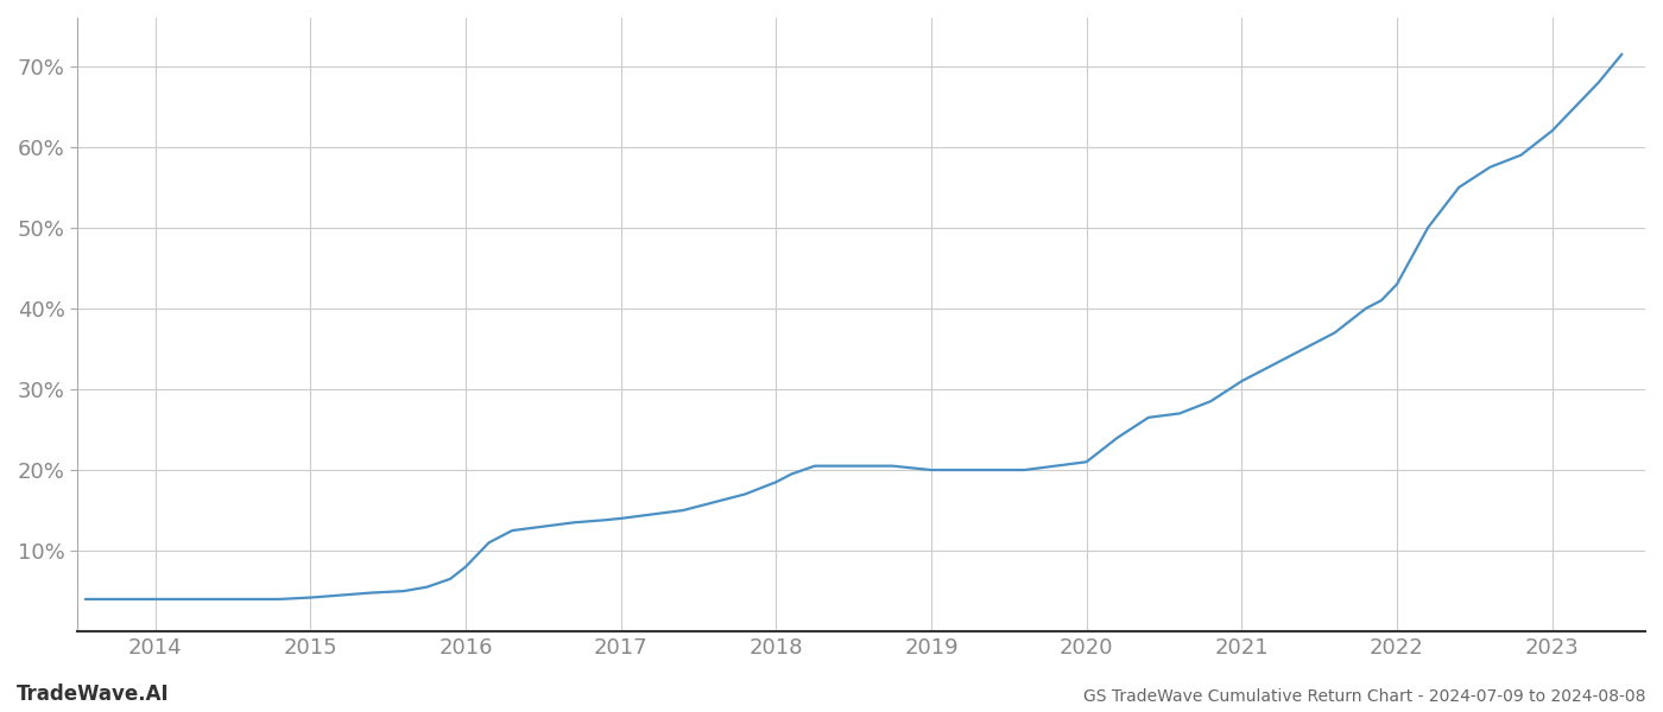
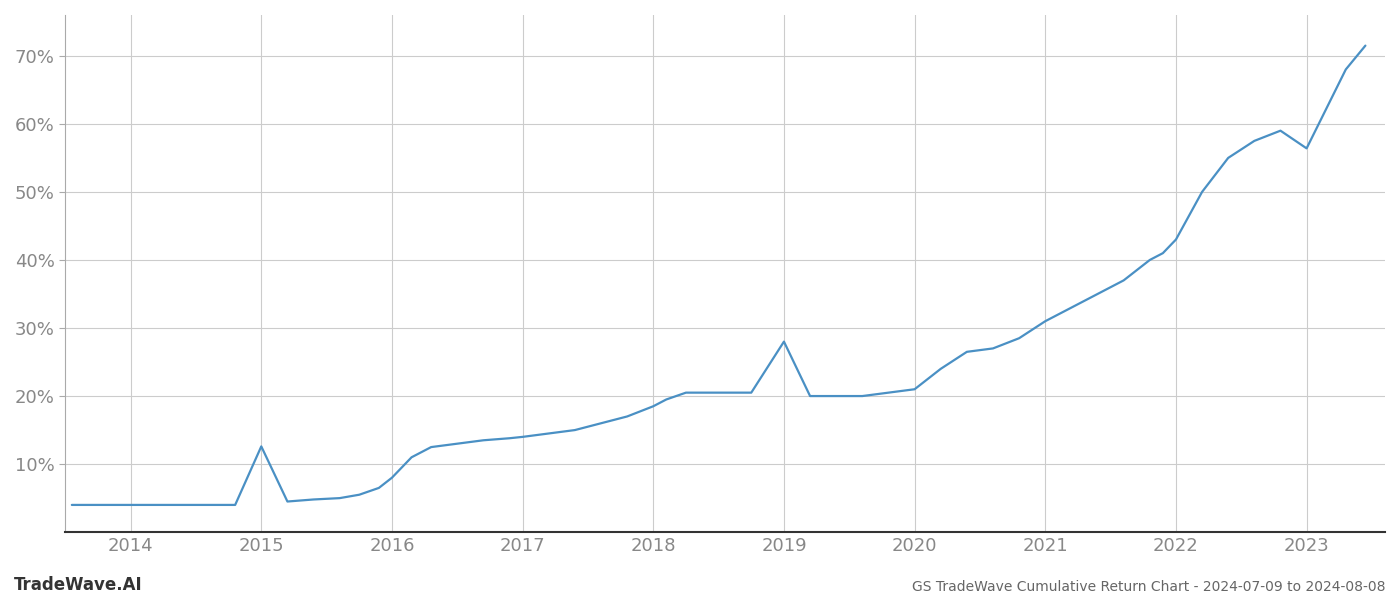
2015: 4.2% -> 12.6%
2019: 20.0% -> 28.0%
2023: 62.0% -> 56.4%
